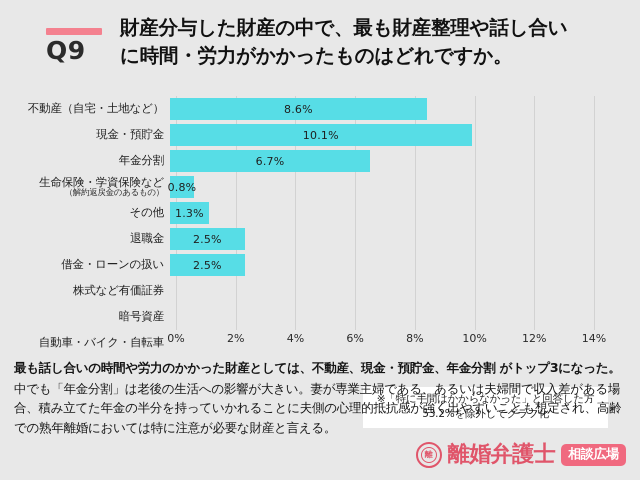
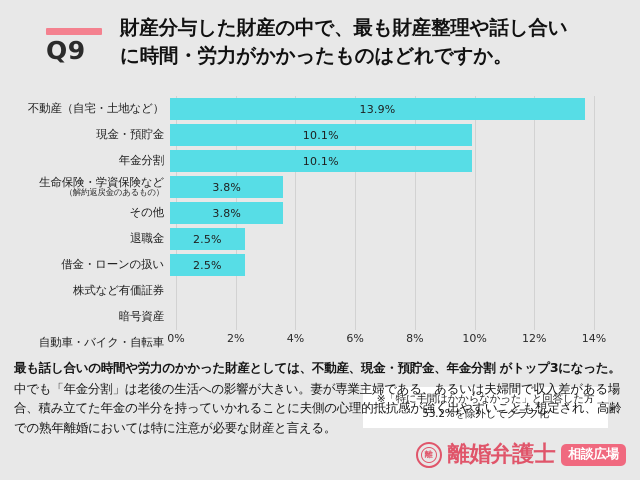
不動産（自宅・土地など）: 8.6% -> 13.9%
年金分割: 6.7% -> 10.1%
生命保険・学資保険など: 0.8% -> 3.8%
その他: 1.3% -> 3.8%
